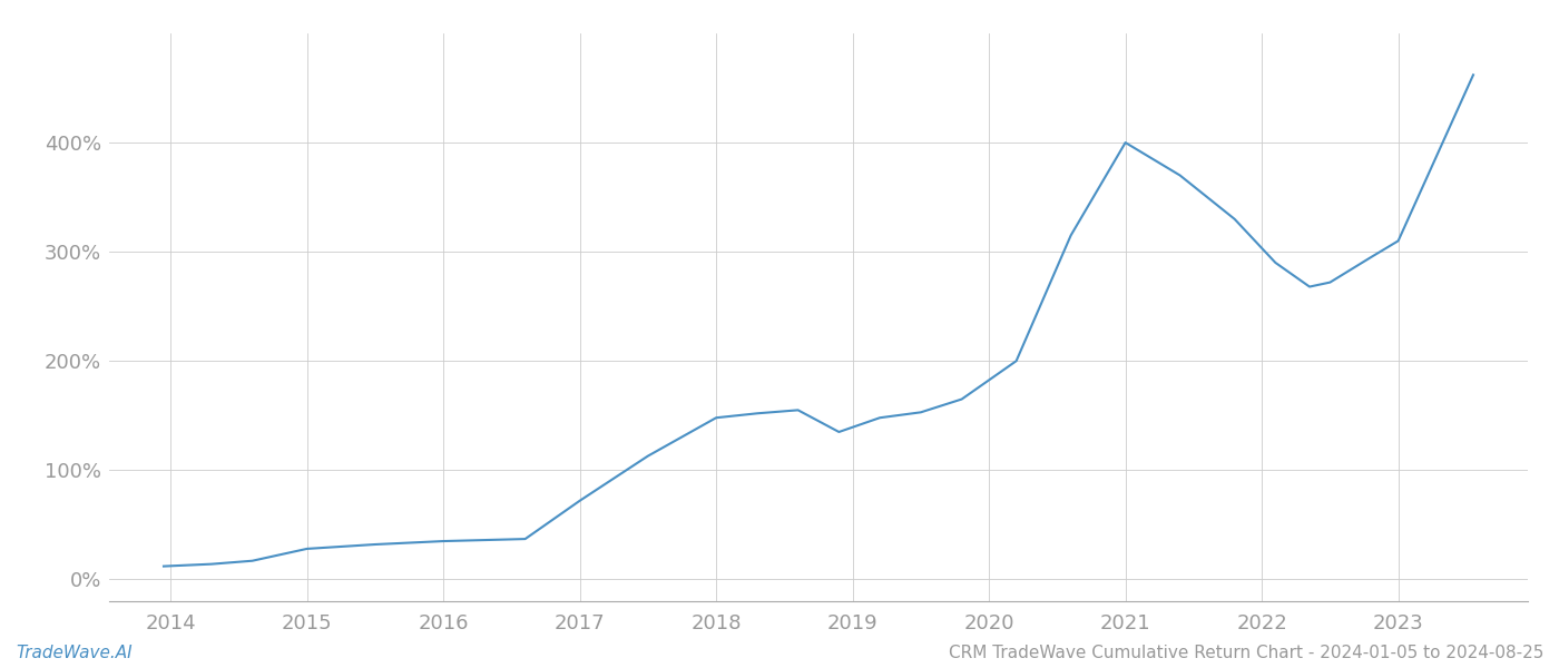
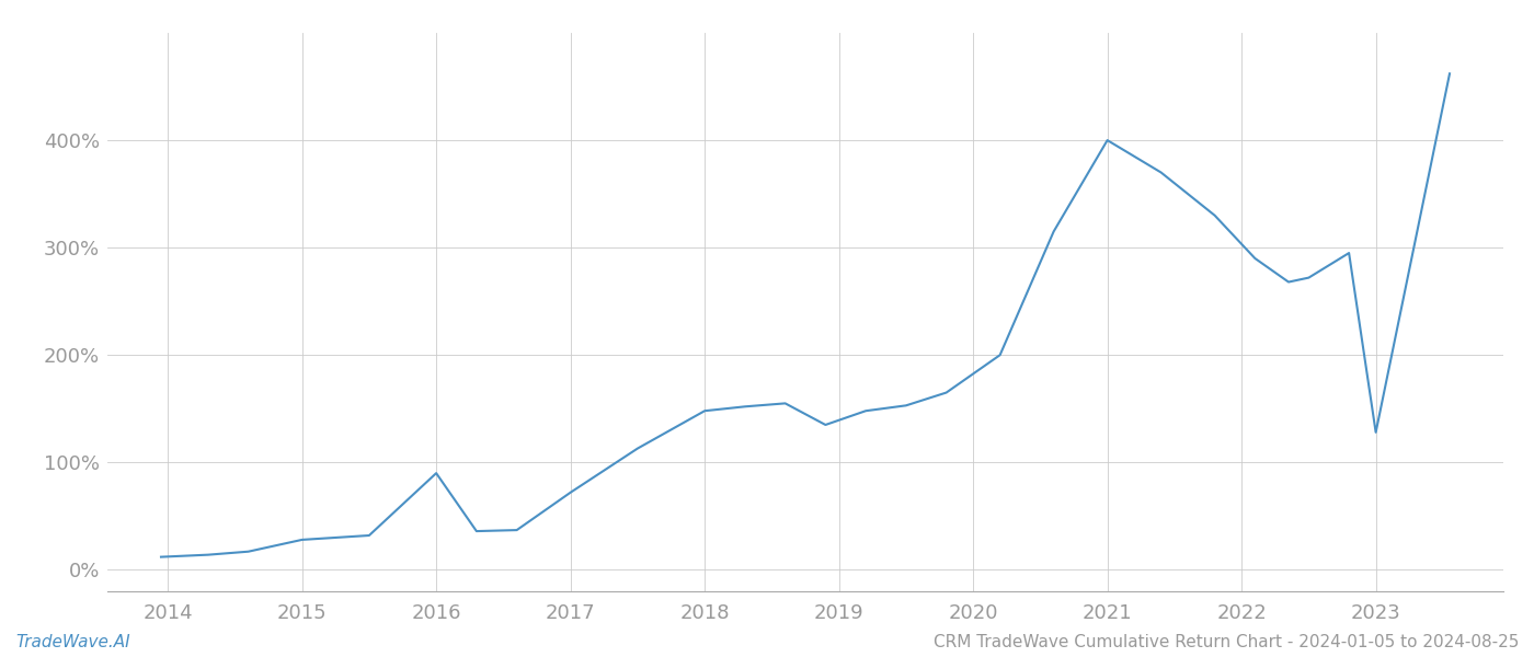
2016: 35% -> 90%
2023: 310% -> 128%
